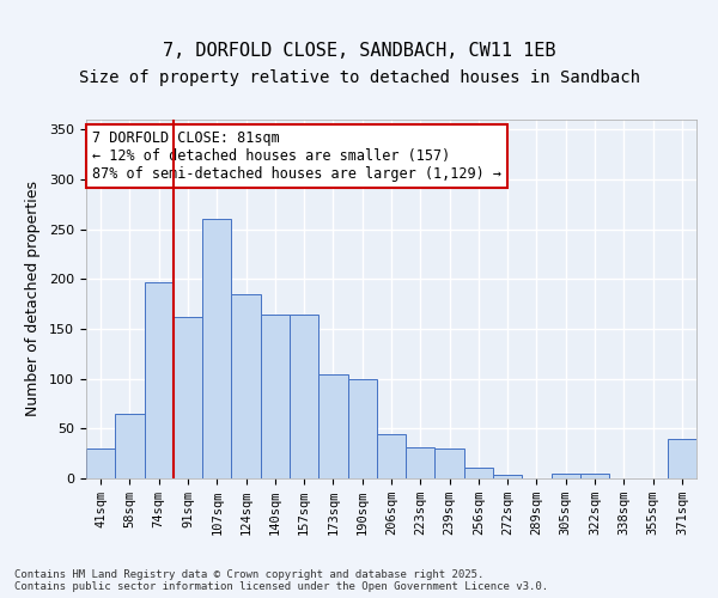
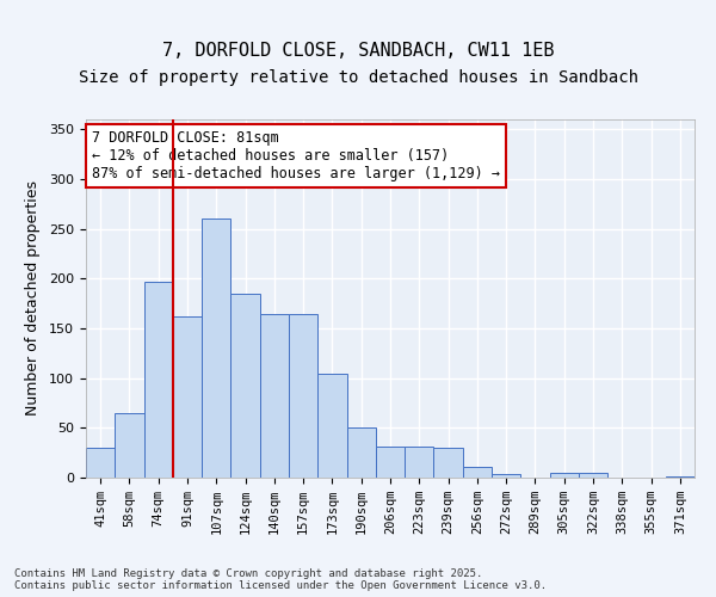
190sqm: 100 -> 51
206sqm: 44 -> 31
371sqm: 40 -> 1
